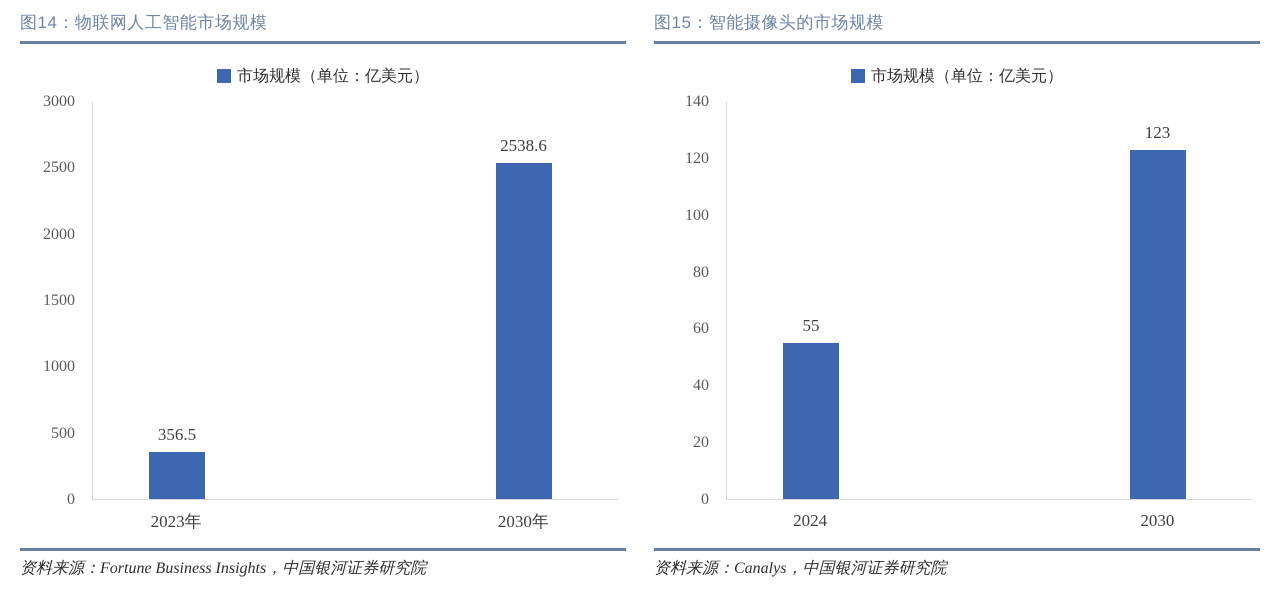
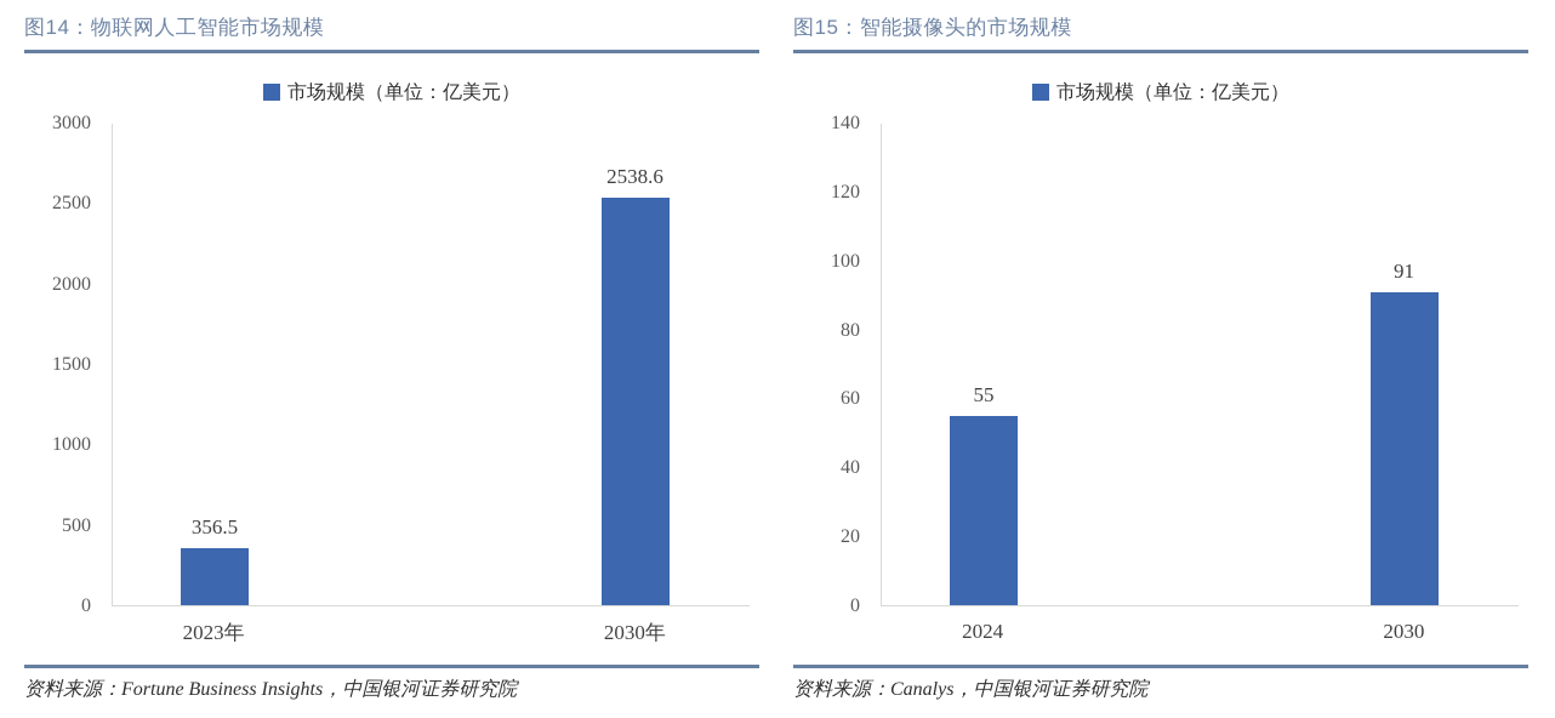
图15：智能摄像头的市场规模/2030: 123 -> 91
